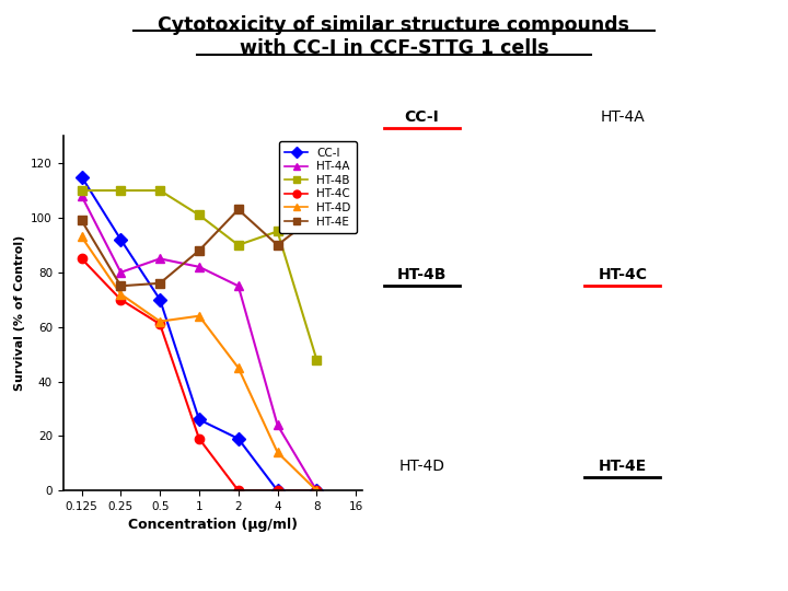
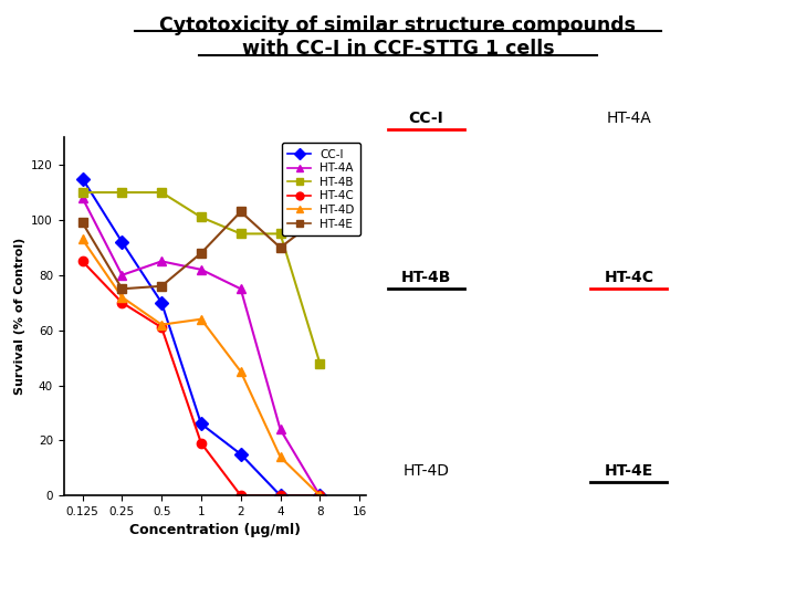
CC-I/2: 19 -> 15
HT-4B/2: 90 -> 95
